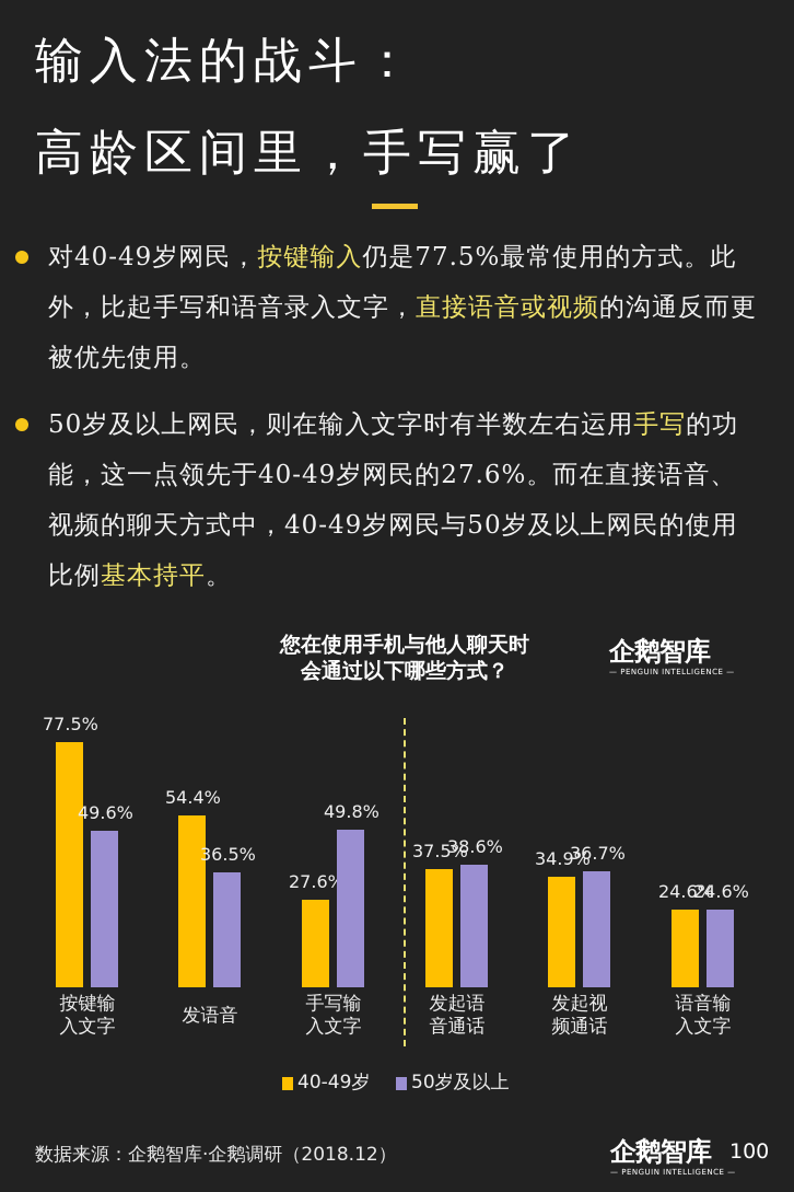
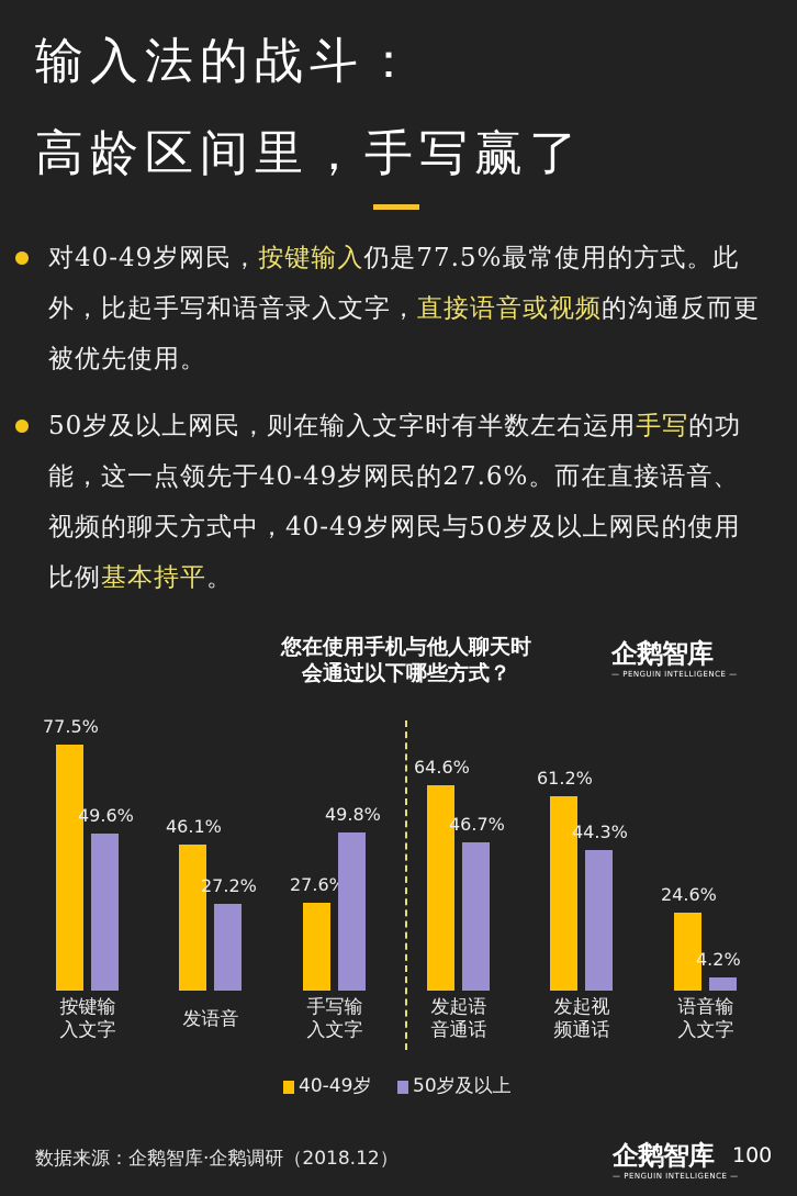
40-49岁/发语音: 54.4% -> 46.1%
50岁及以上/发语音: 36.5% -> 27.2%
40-49岁/发起语音通话: 37.5% -> 64.6%
50岁及以上/发起语音通话: 38.6% -> 46.7%
40-49岁/发起视频通话: 34.9% -> 61.2%
50岁及以上/发起视频通话: 36.7% -> 44.3%
50岁及以上/语音输入文字: 24.6% -> 4.2%
